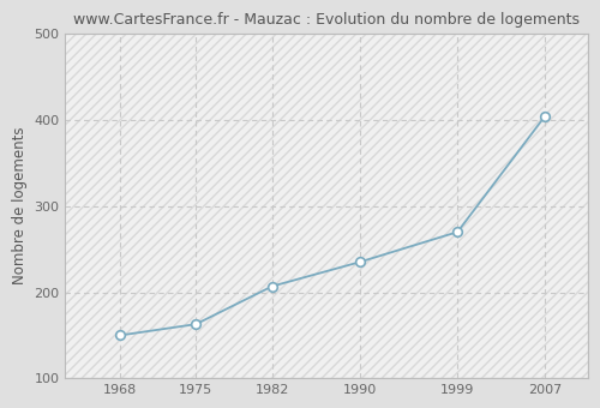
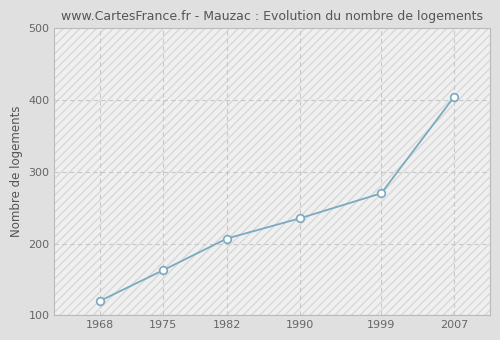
1968: 150 -> 120
